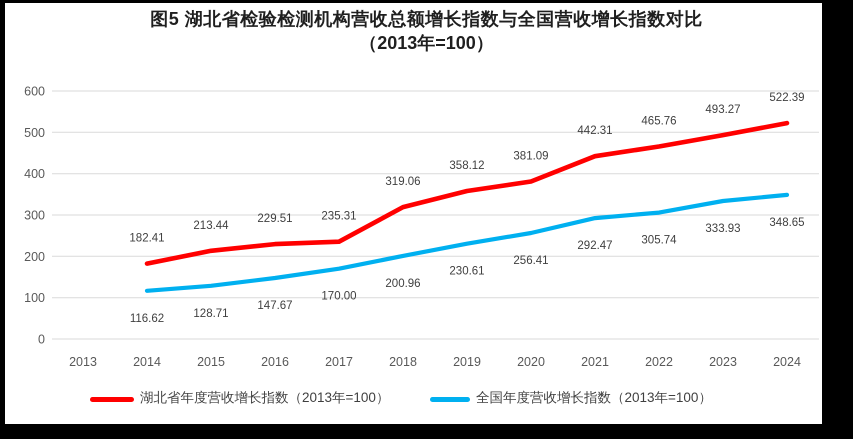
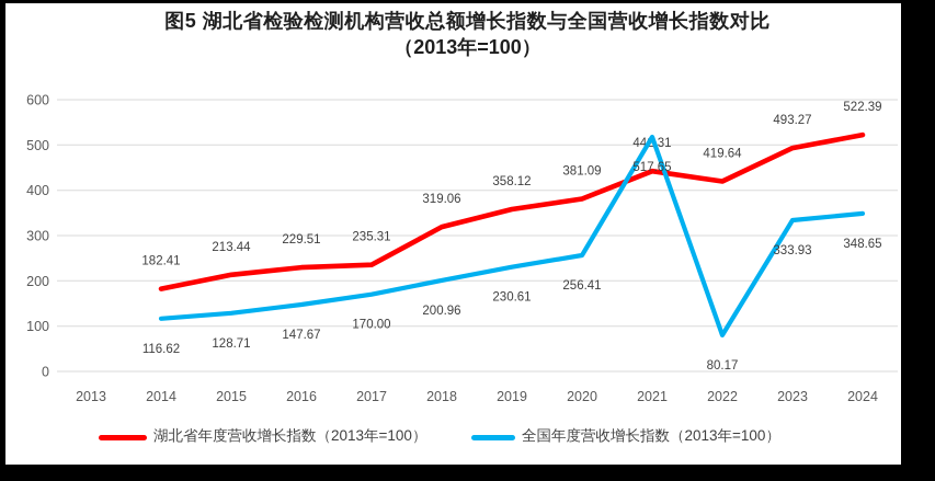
全国年度营收增长指数（2013年=100）/2021: 292.47 -> 517.65
湖北省年度营收增长指数（2013年=100）/2022: 465.76 -> 419.64
全国年度营收增长指数（2013年=100）/2022: 305.74 -> 80.17
